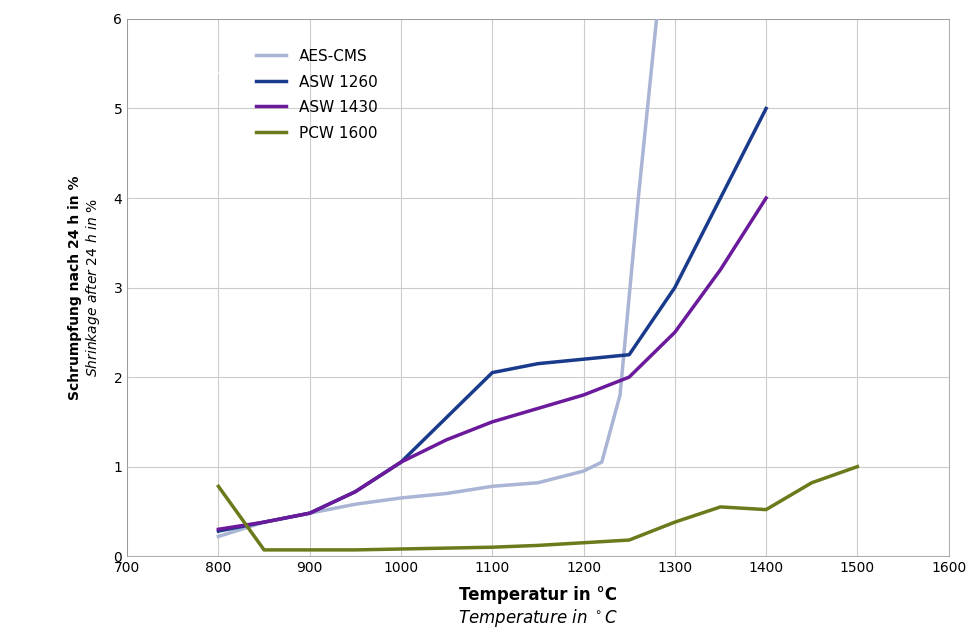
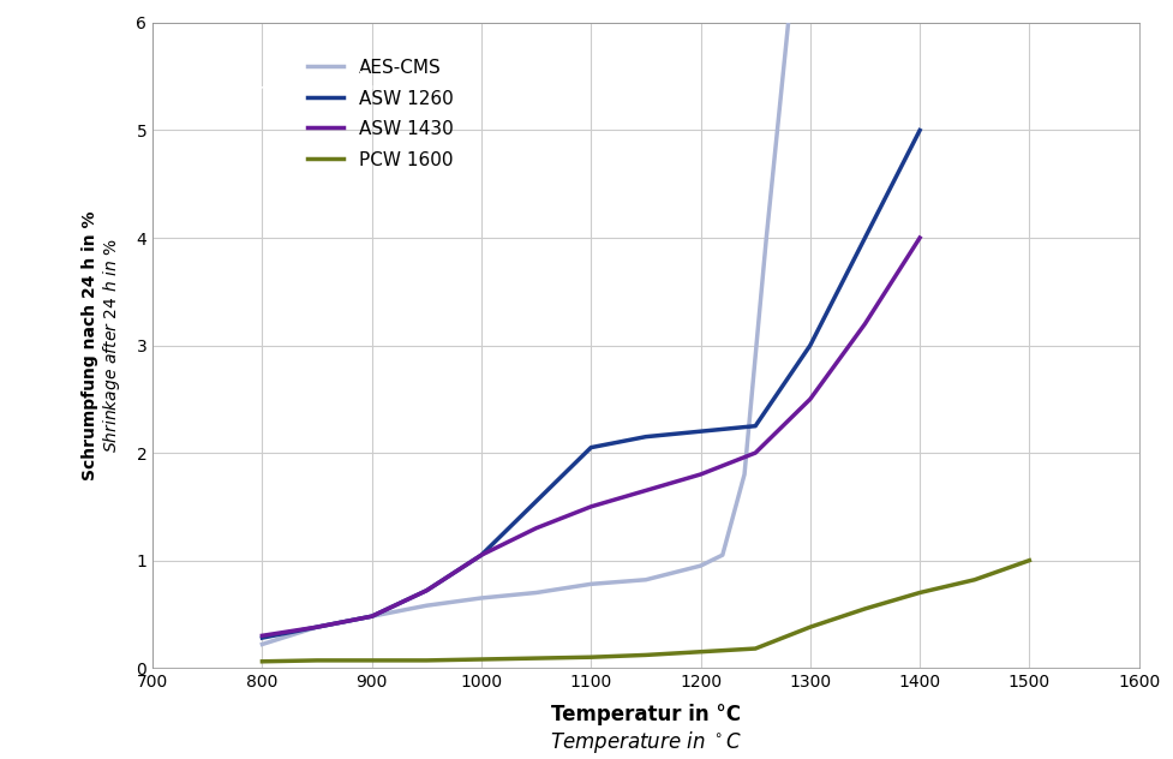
PCW 1600/800: 0.78 -> 0.06
PCW 1600/1400: 0.52 -> 0.70
